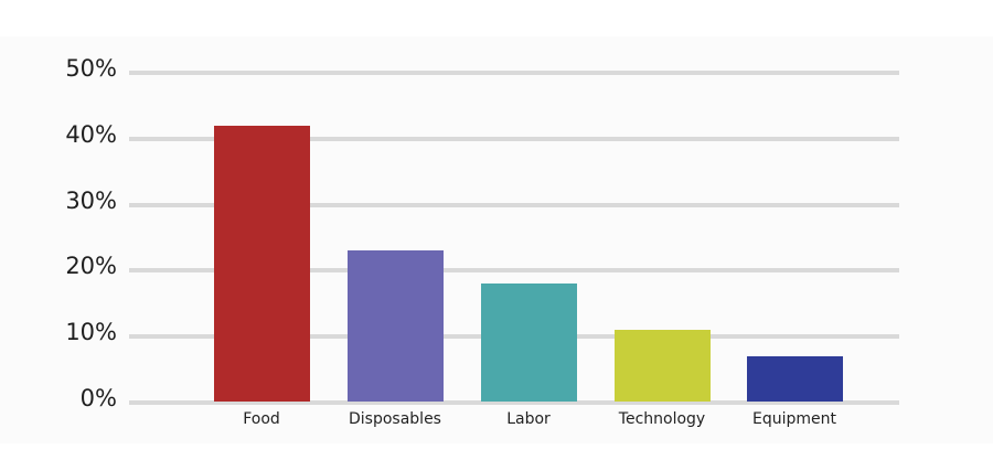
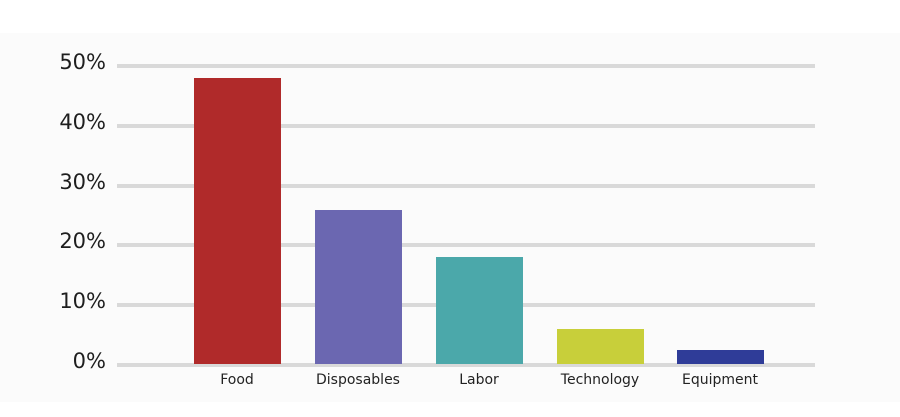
Food: 42% -> 48%
Disposables: 23% -> 26%
Technology: 11% -> 6%
Equipment: 7% -> 2%
